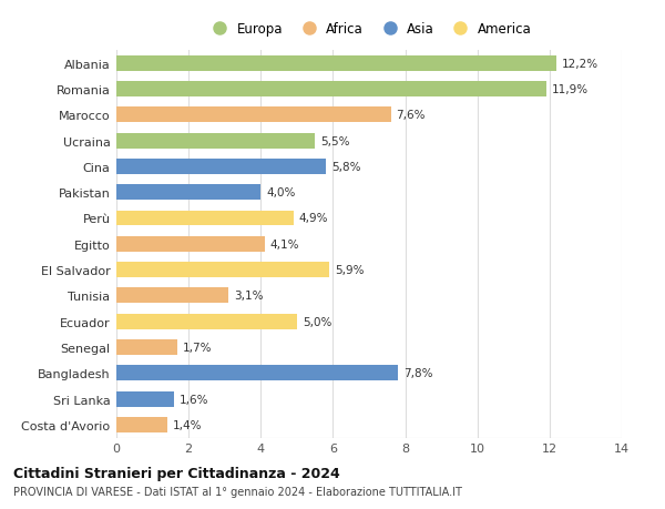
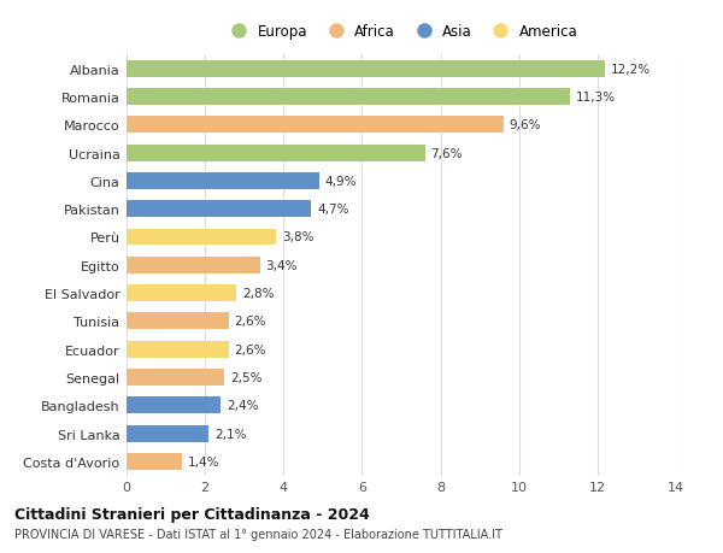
Romania: 11,9% -> 11,3%
Marocco: 7,6% -> 9,6%
Ucraina: 5,5% -> 7,6%
Cina: 5,8% -> 4,9%
Pakistan: 4,0% -> 4,7%
Perù: 4,9% -> 3,8%
Egitto: 4,1% -> 3,4%
El Salvador: 5,9% -> 2,8%
Tunisia: 3,1% -> 2,6%
Ecuador: 5,0% -> 2,6%
Senegal: 1,7% -> 2,5%
Bangladesh: 7,8% -> 2,4%
Sri Lanka: 1,6% -> 2,1%
